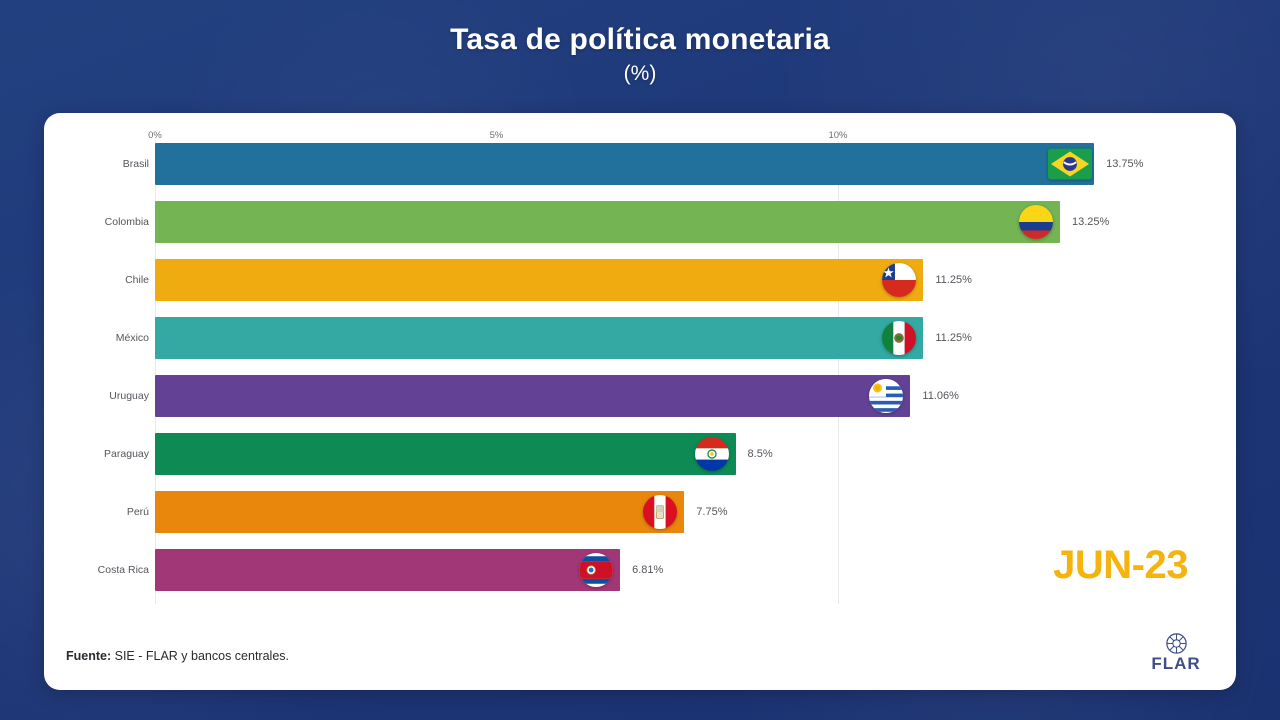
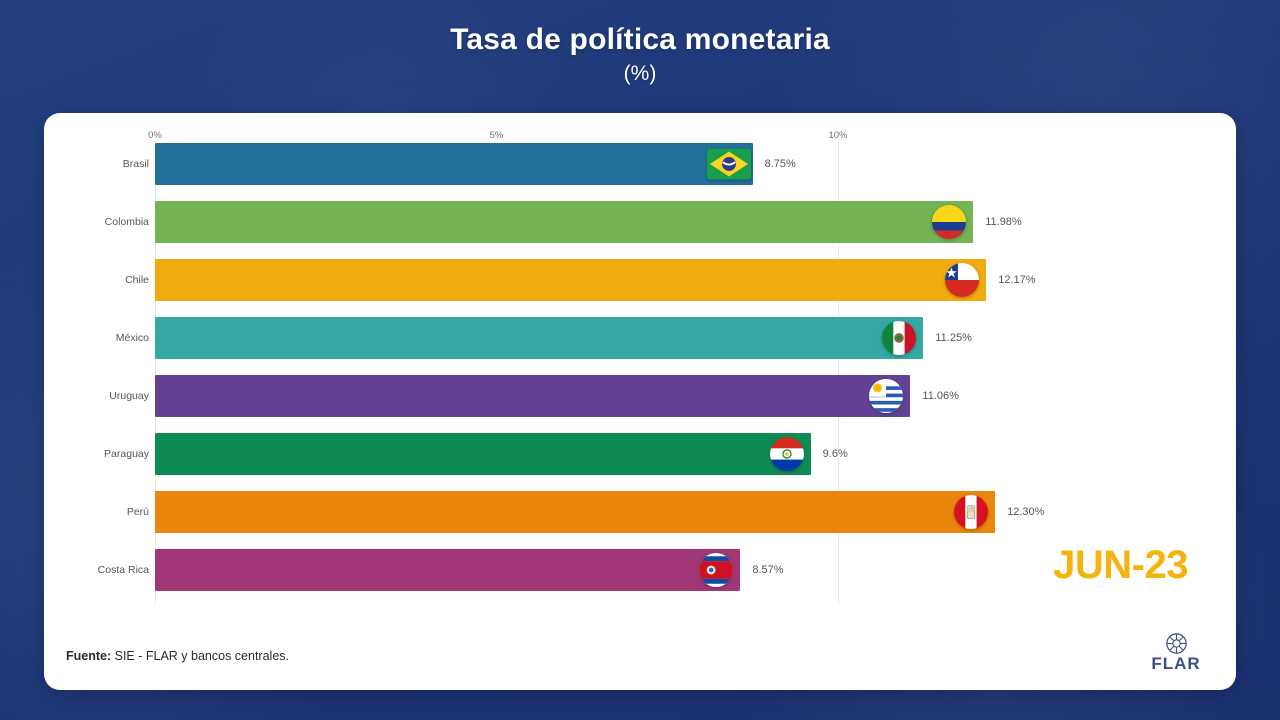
Brasil: 13.75% -> 8.75%
Colombia: 13.25% -> 11.98%
Chile: 11.25% -> 12.17%
Paraguay: 8.5% -> 9.6%
Perú: 7.75% -> 12.30%
Costa Rica: 6.81% -> 8.57%
